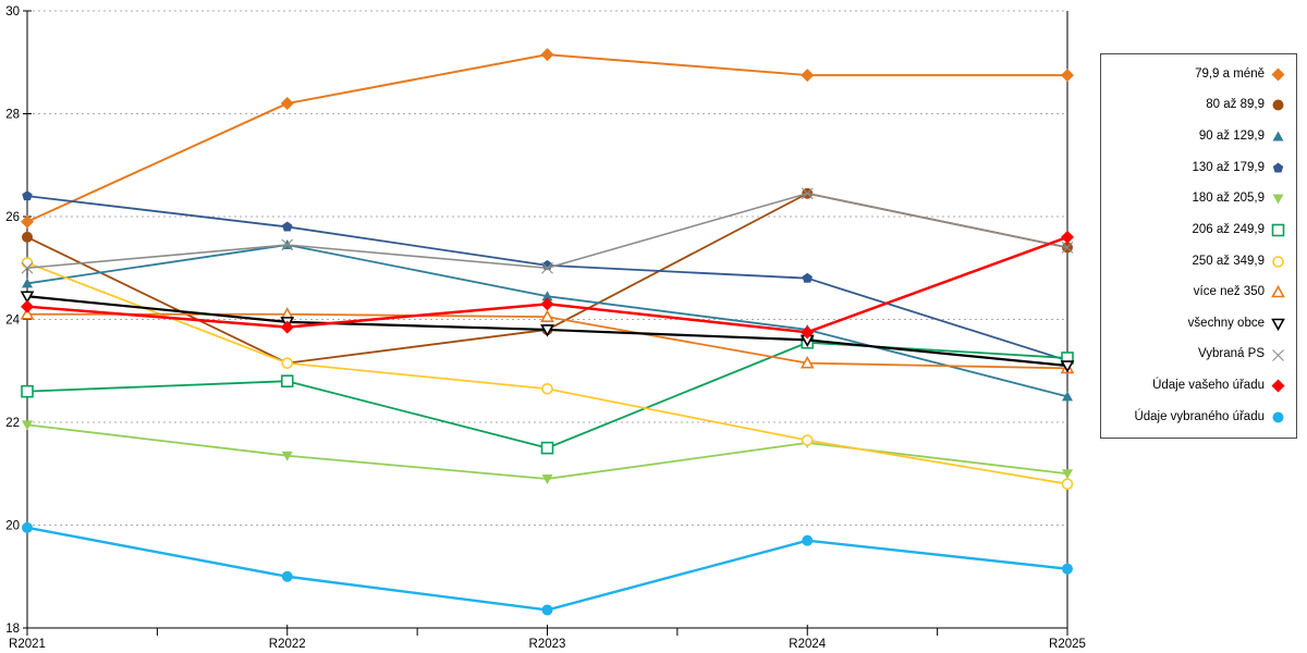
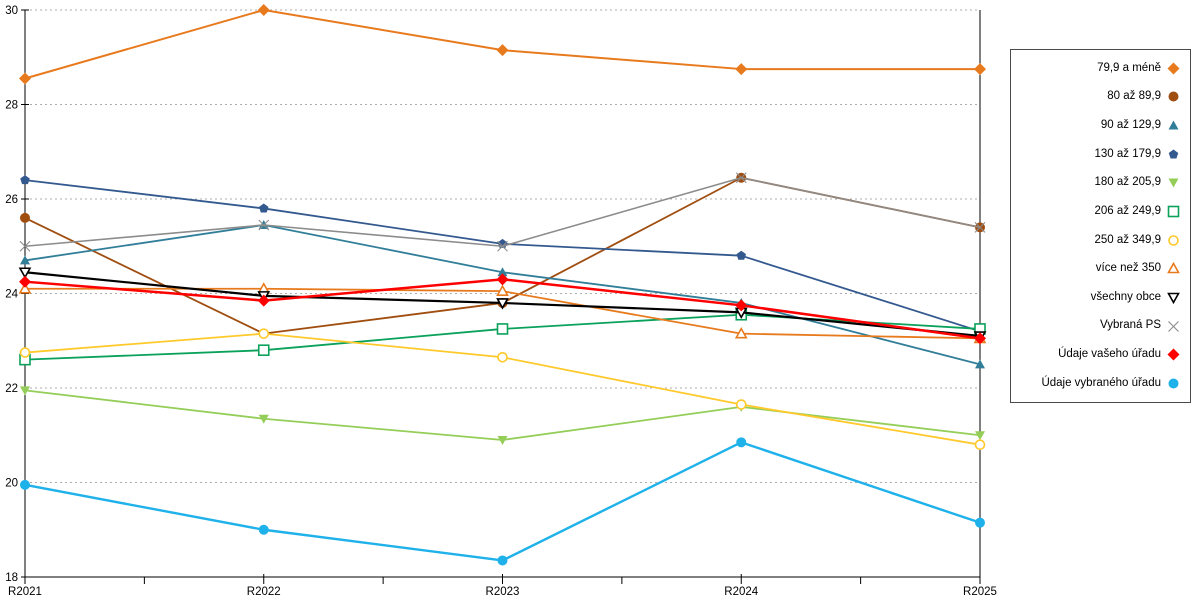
79,9 a méně/R2021: 25.9 -> 28.6
250 až 349,9/R2021: 25.1 -> 22.8
79,9 a méně/R2022: 28.2 -> 30.0
206 až 249,9/R2023: 21.5 -> 23.2
Údaje vybraného úřadu/R2024: 19.7 -> 20.9
Údaje vašeho úřadu/R2025: 25.6 -> 23.1
